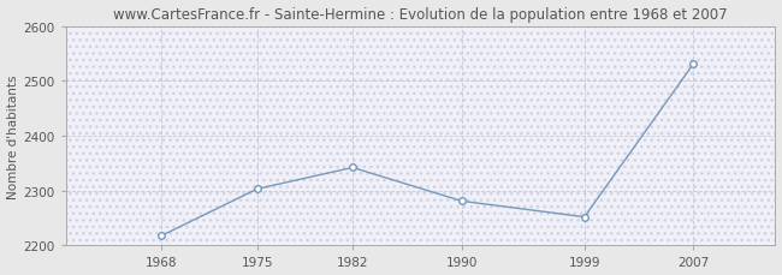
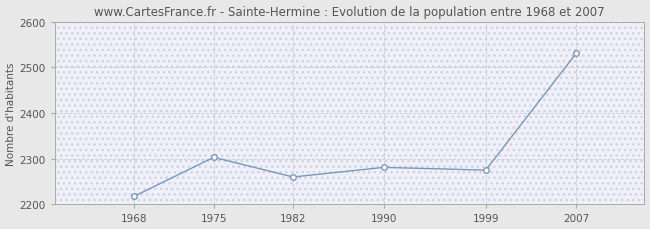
1982: 2342 -> 2260
1999: 2252 -> 2275
